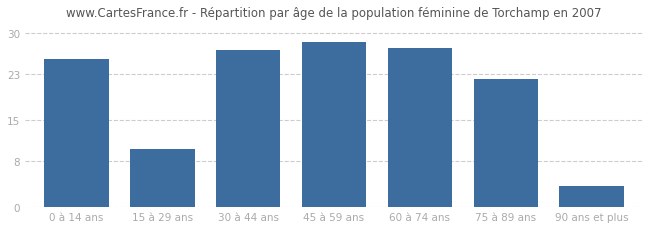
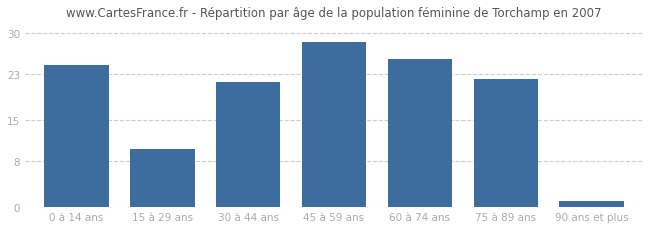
0 à 14 ans: 25.6 -> 24.5
30 à 44 ans: 27.0 -> 21.5
60 à 74 ans: 27.4 -> 25.5
90 ans et plus: 3.6 -> 1.0
